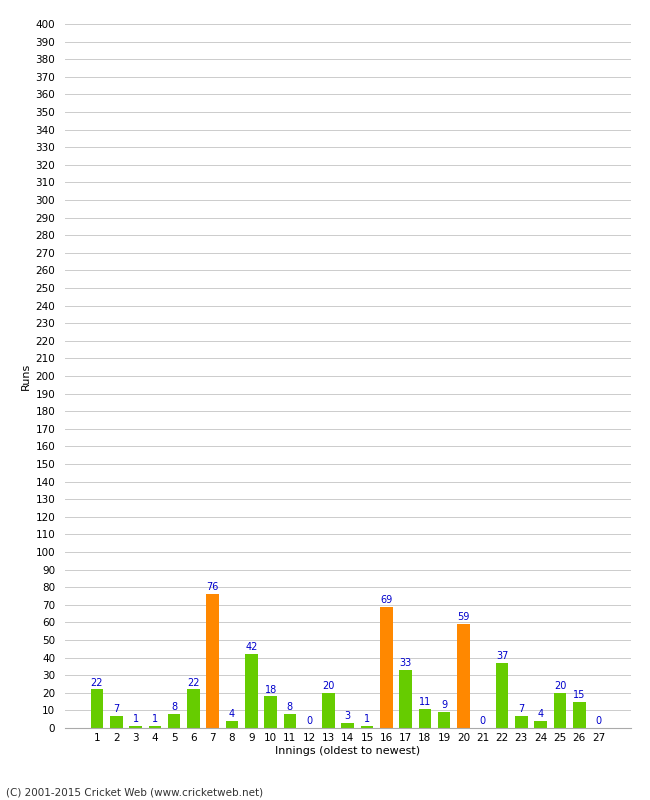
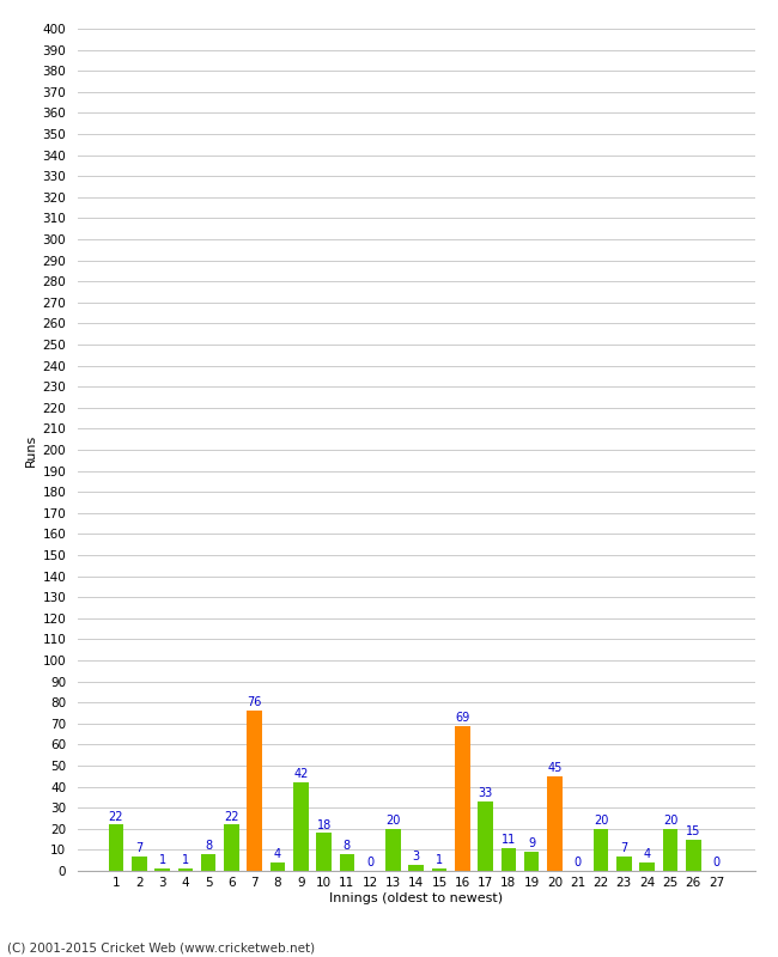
20: 59 -> 45
22: 37 -> 20
